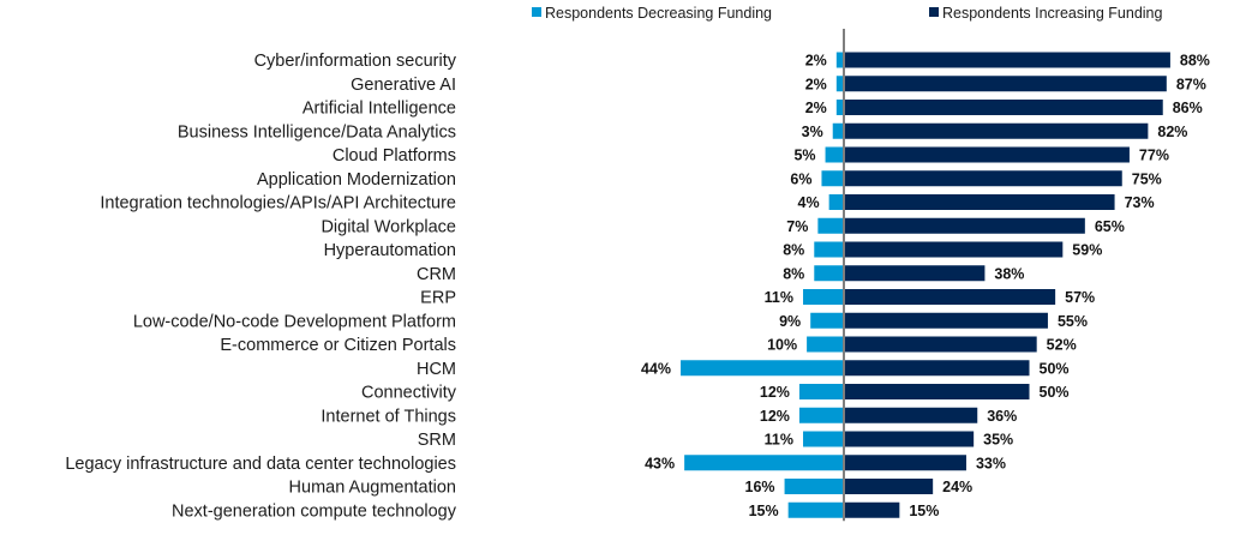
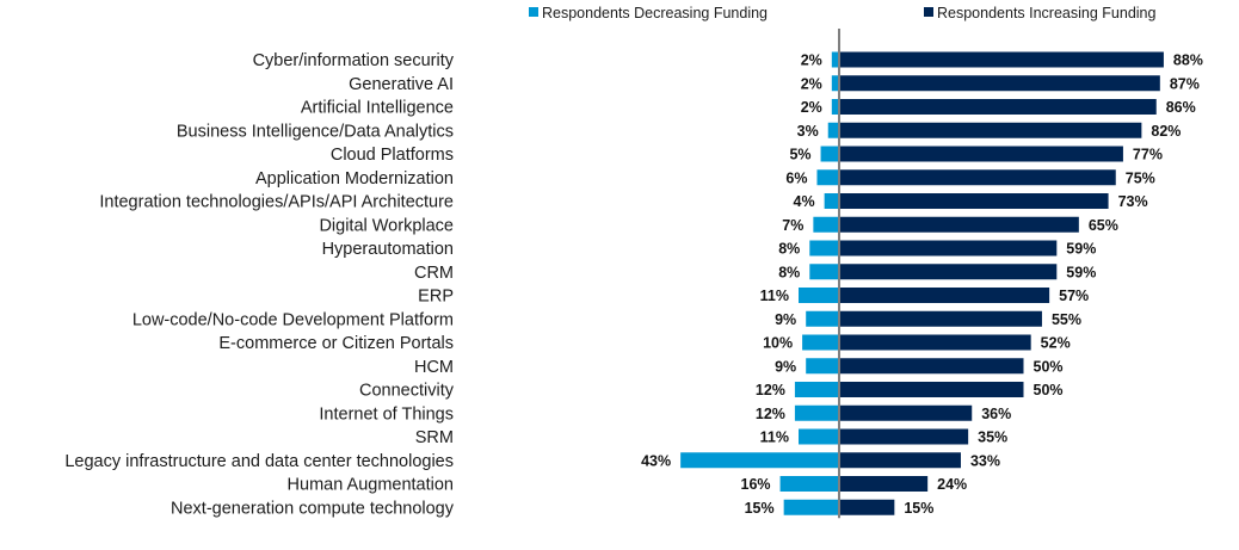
Respondents Increasing Funding/CRM: 38% -> 59%
Respondents Decreasing Funding/HCM: 44% -> 9%
